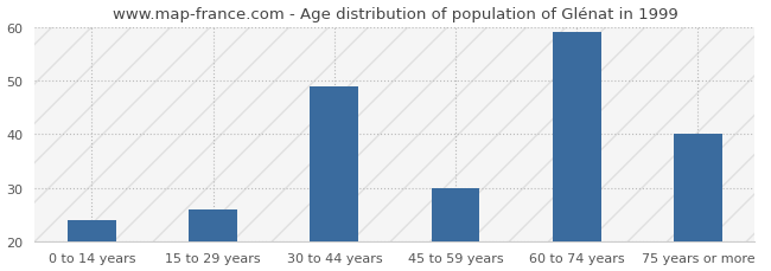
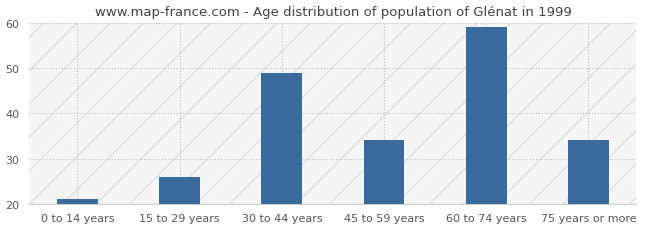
0 to 14 years: 24 -> 21
45 to 59 years: 30 -> 34
75 years or more: 40 -> 34
